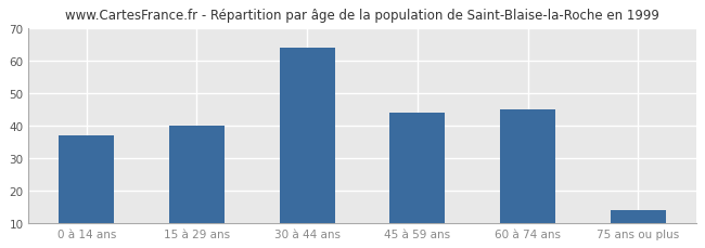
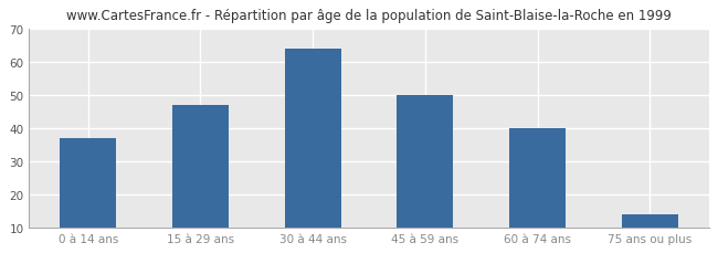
15 à 29 ans: 40 -> 47
45 à 59 ans: 44 -> 50
60 à 74 ans: 45 -> 40
